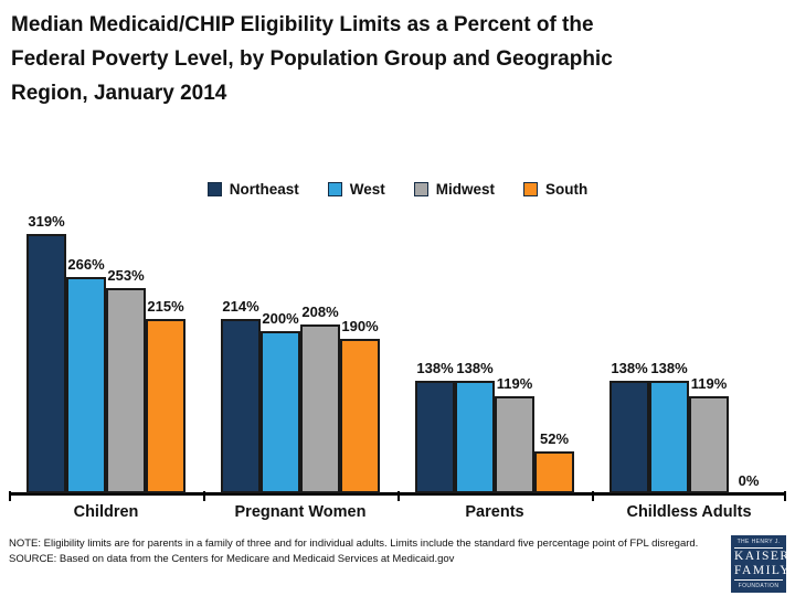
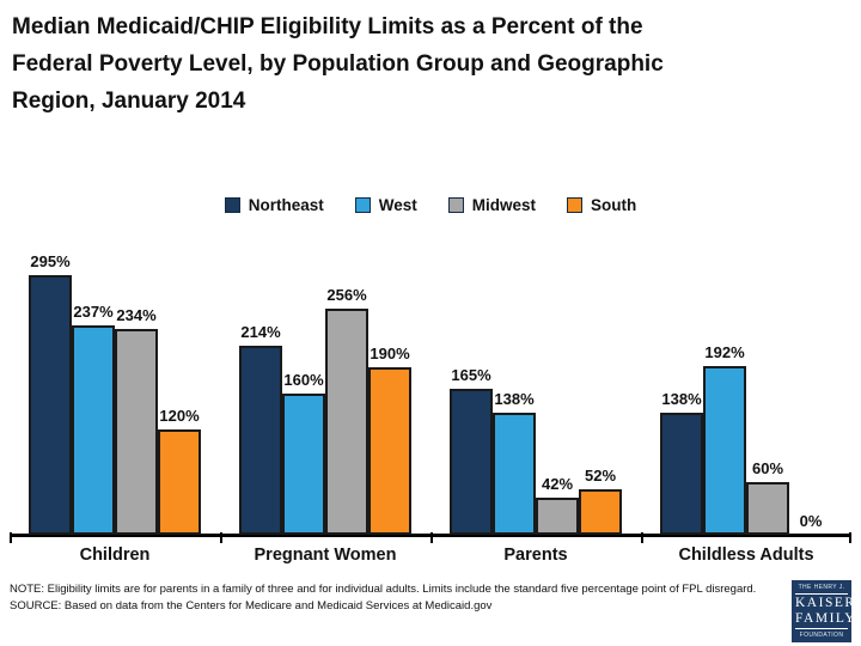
Northeast/Children: 319% -> 295%
West/Children: 266% -> 237%
Midwest/Children: 253% -> 234%
South/Children: 215% -> 120%
West/Pregnant Women: 200% -> 160%
Midwest/Pregnant Women: 208% -> 256%
Northeast/Parents: 138% -> 165%
Midwest/Parents: 119% -> 42%
West/Childless Adults: 138% -> 192%
Midwest/Childless Adults: 119% -> 60%
